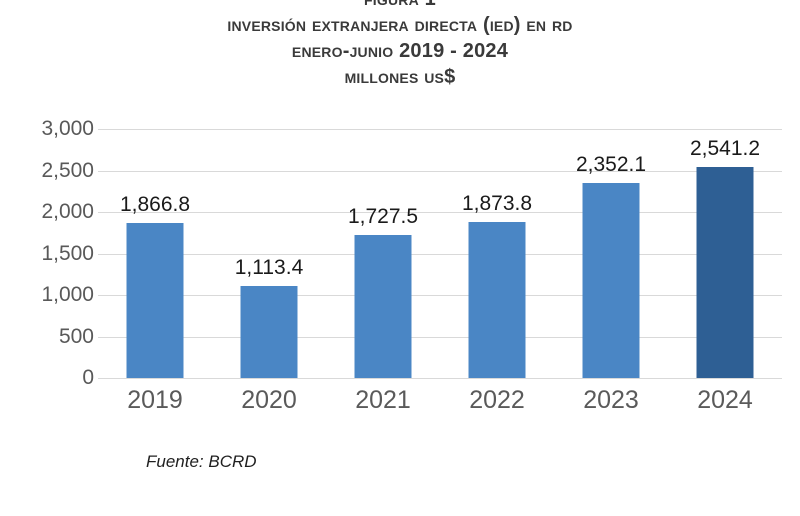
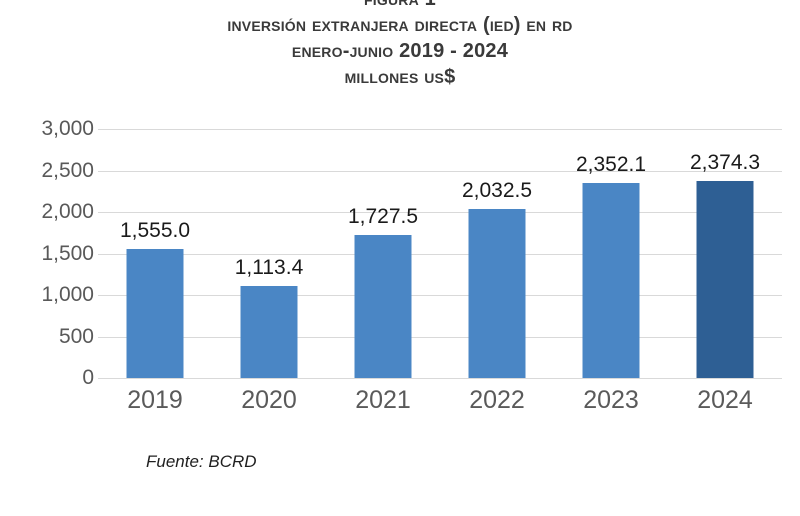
2019: 1,866.8 -> 1,555.0
2022: 1,873.8 -> 2,032.5
2024: 2,541.2 -> 2,374.3
